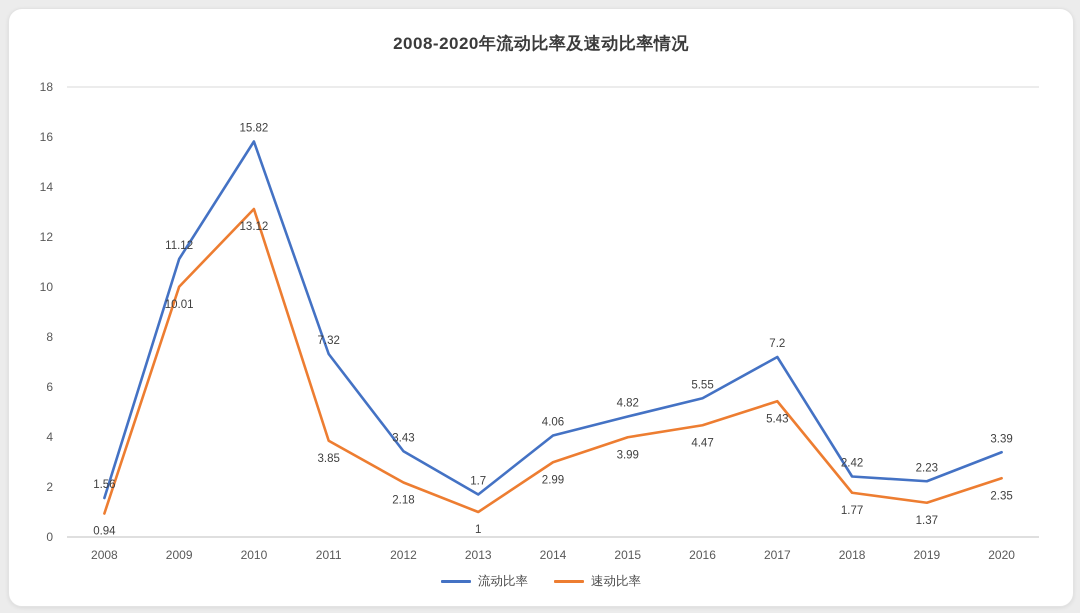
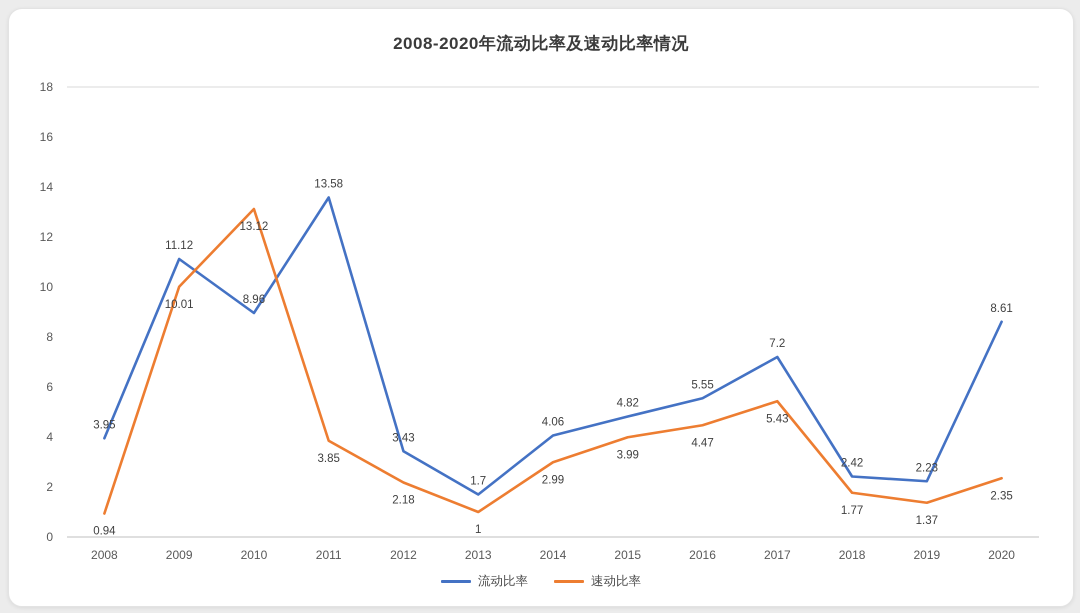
流动比率/2008: 1.56 -> 3.95
流动比率/2010: 15.82 -> 8.96
流动比率/2011: 7.32 -> 13.58
流动比率/2020: 3.39 -> 8.61
